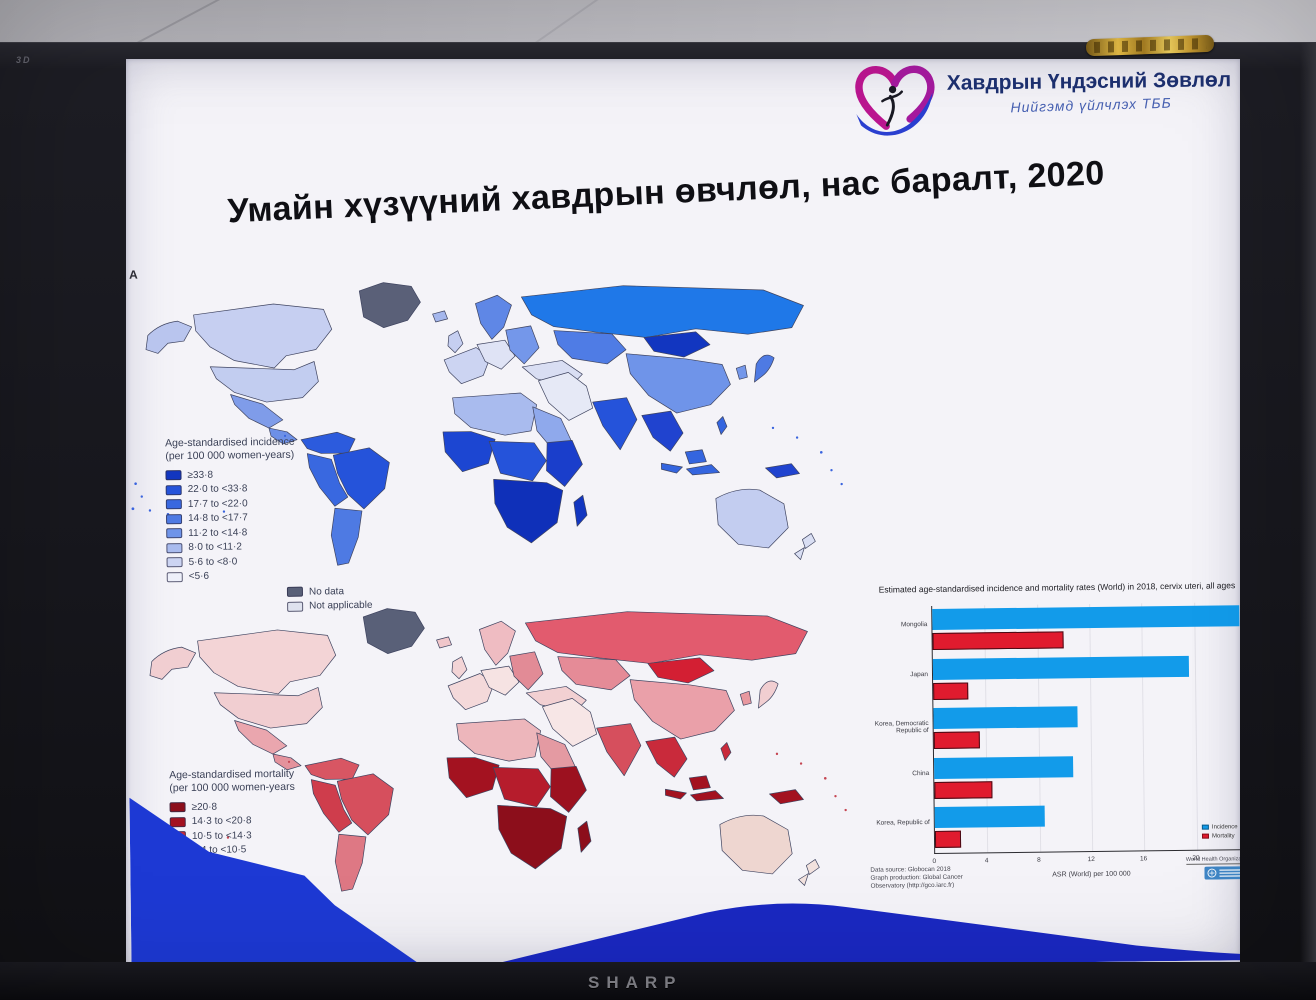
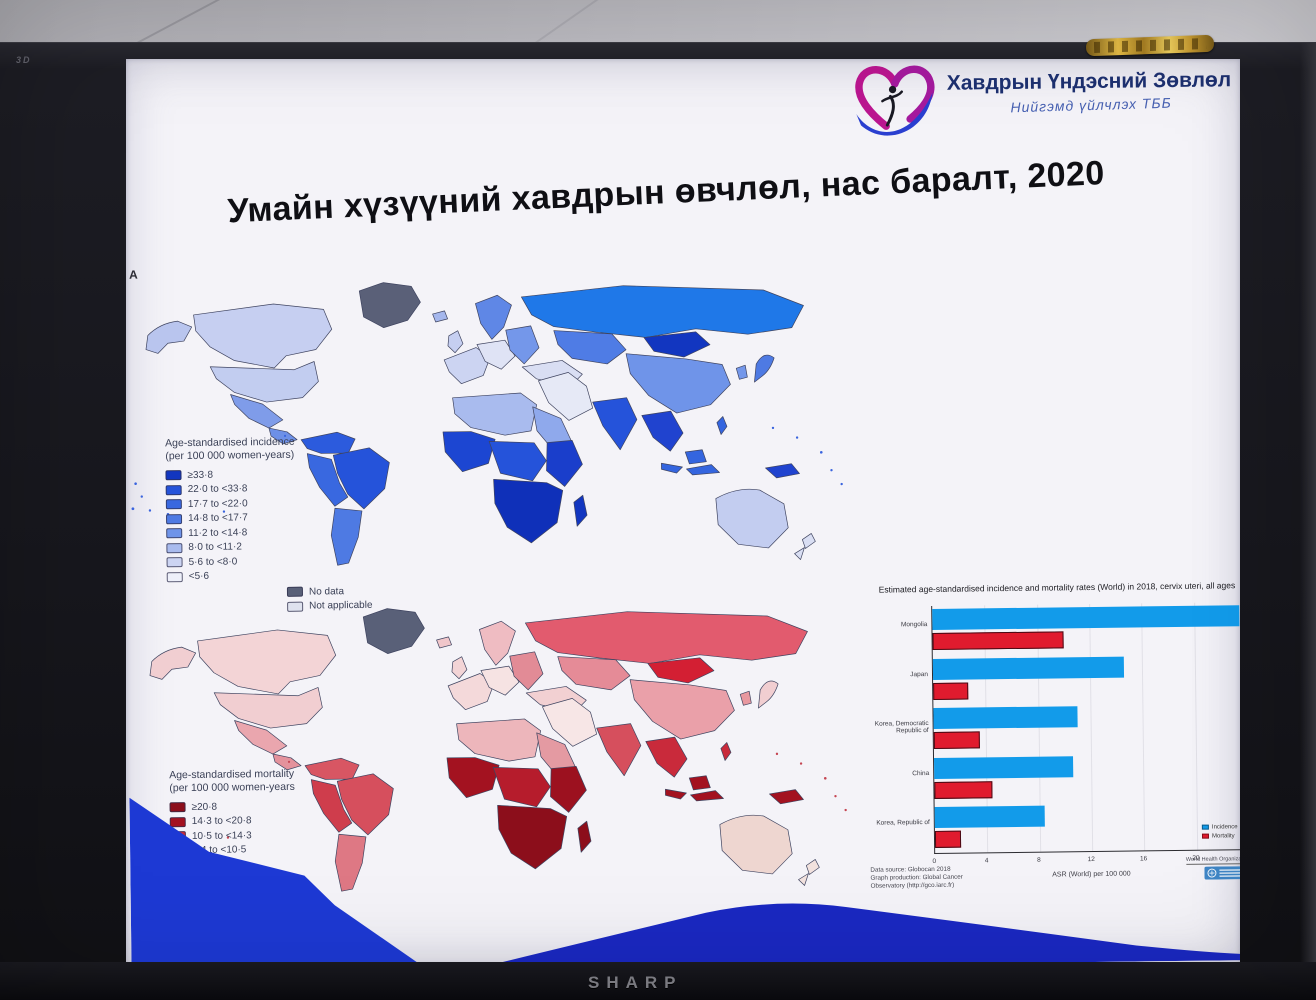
Incidence/Japan: 19.6 -> 14.6
